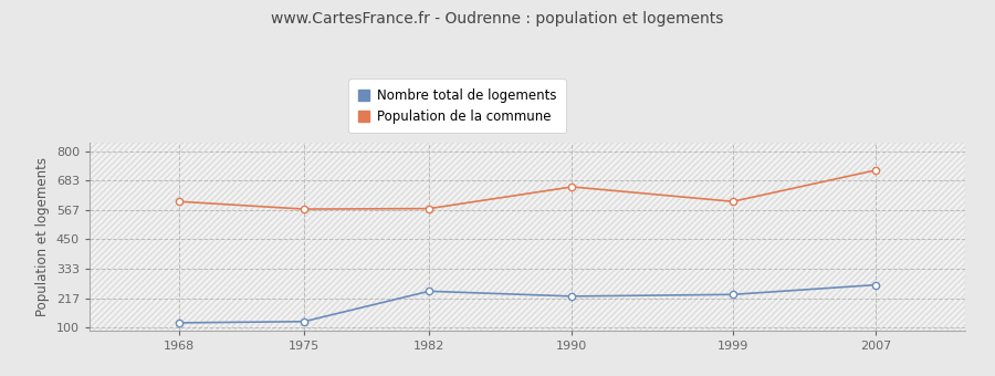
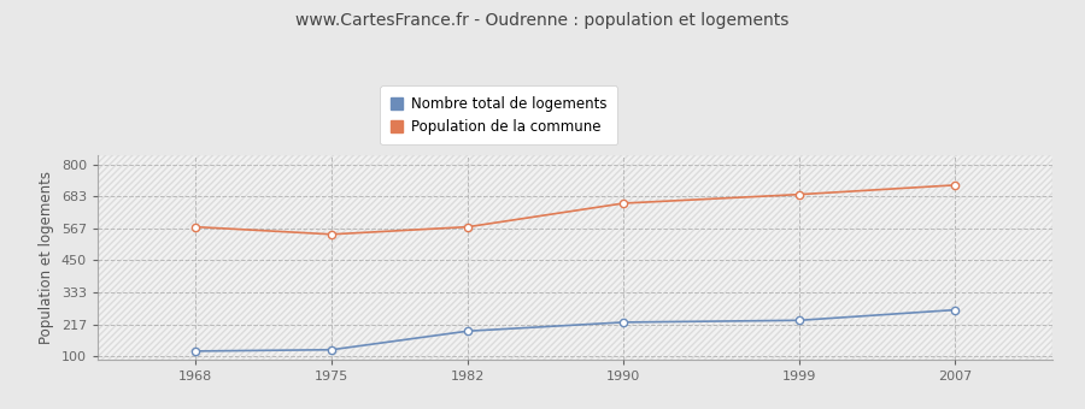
Population de la commune/1968: 600 -> 572
Population de la commune/1975: 570 -> 545
Nombre total de logements/1982: 245 -> 193
Population de la commune/1999: 600 -> 690
